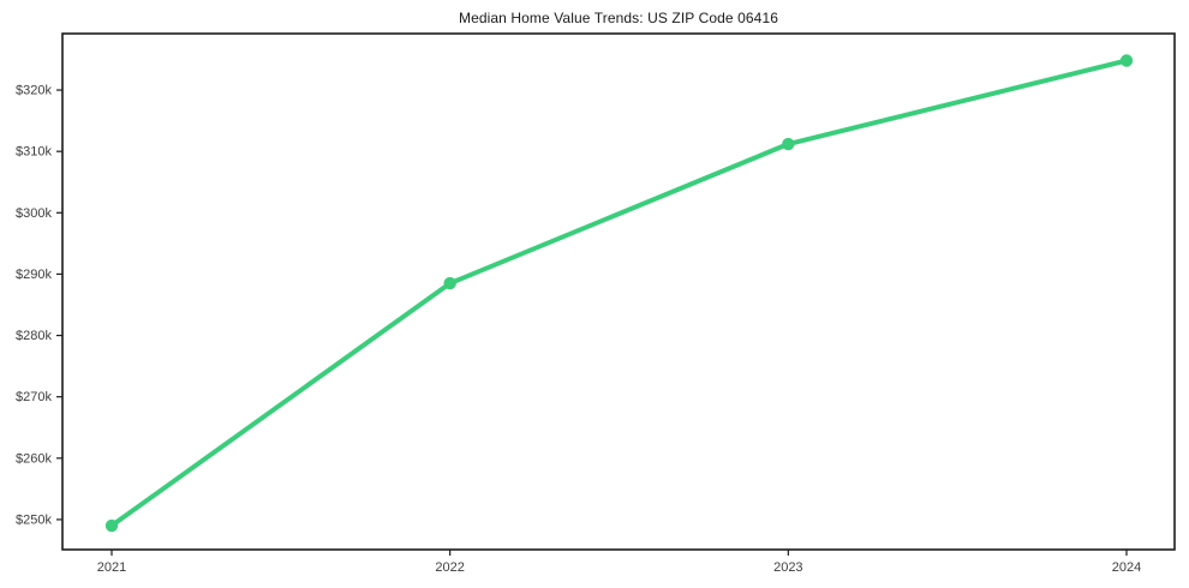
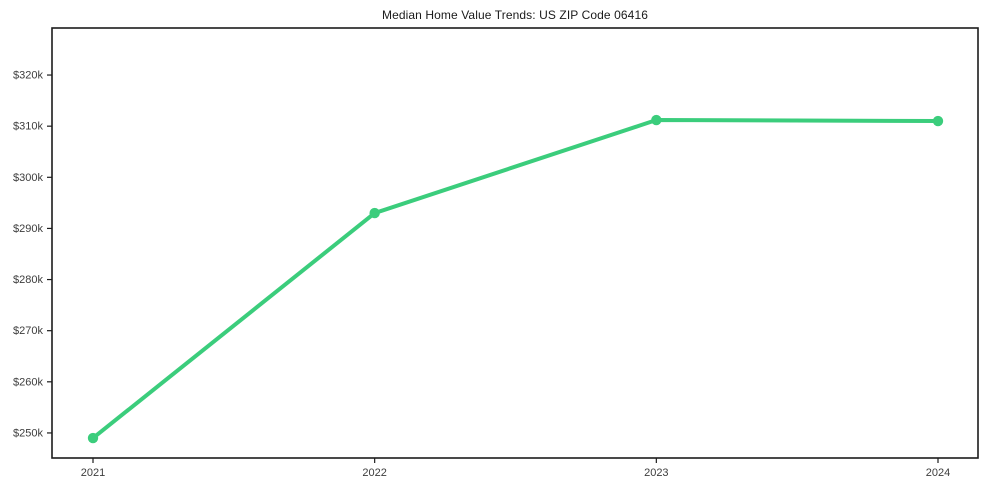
2022: $288k -> $293k
2024: $325k -> $311k
